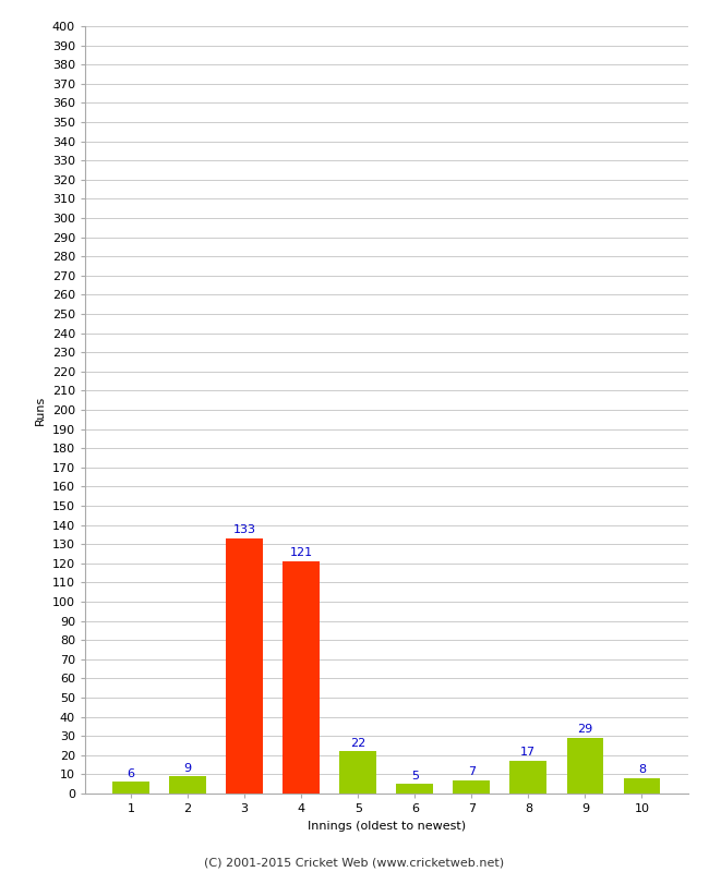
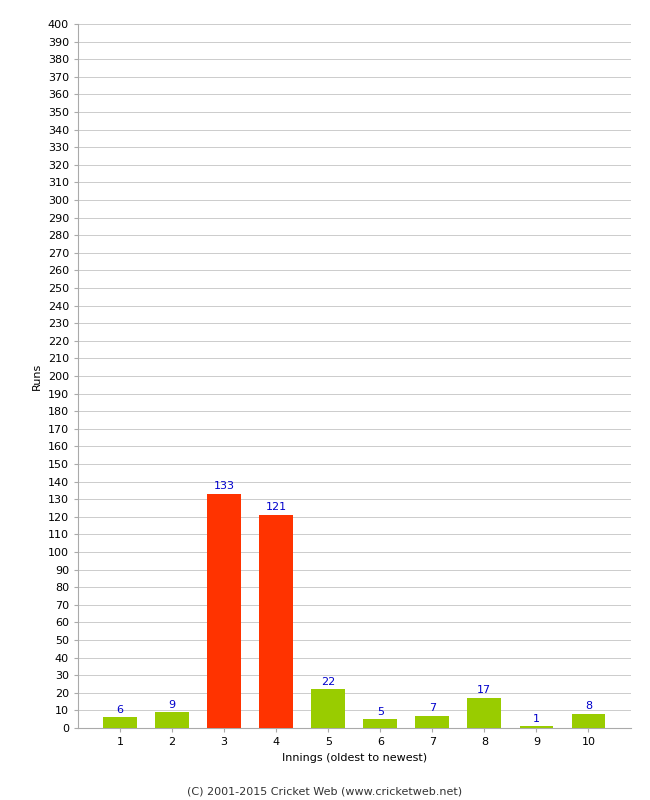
9: 29 -> 1
